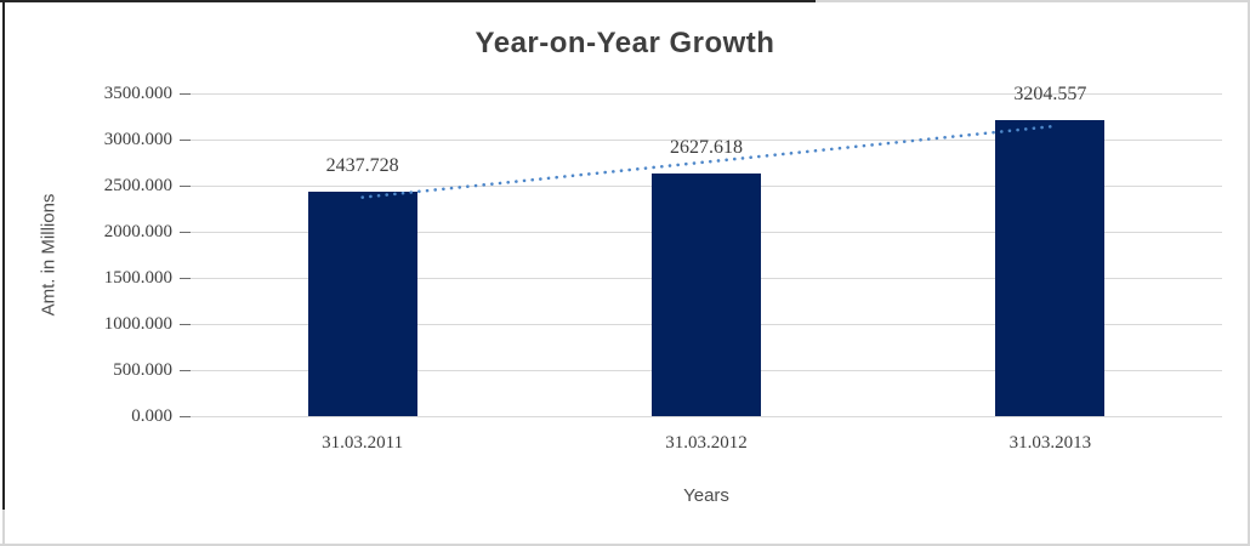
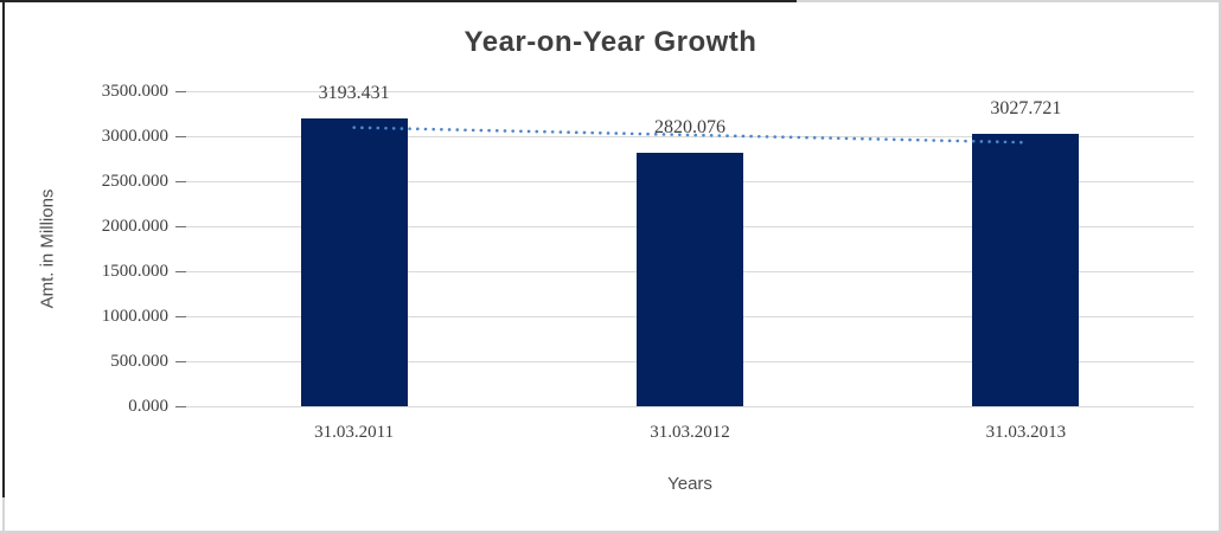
31.03.2011: 2437.728 -> 3193.431
31.03.2012: 2627.618 -> 2820.076
31.03.2013: 3204.557 -> 3027.721
